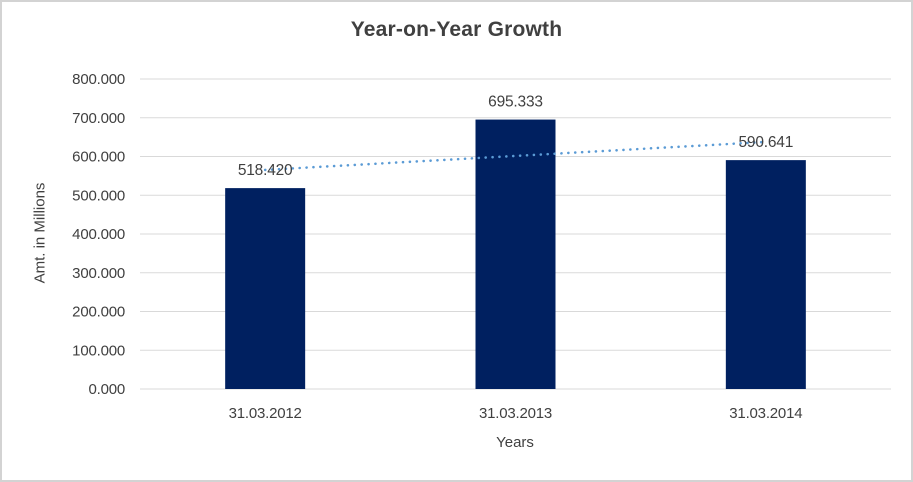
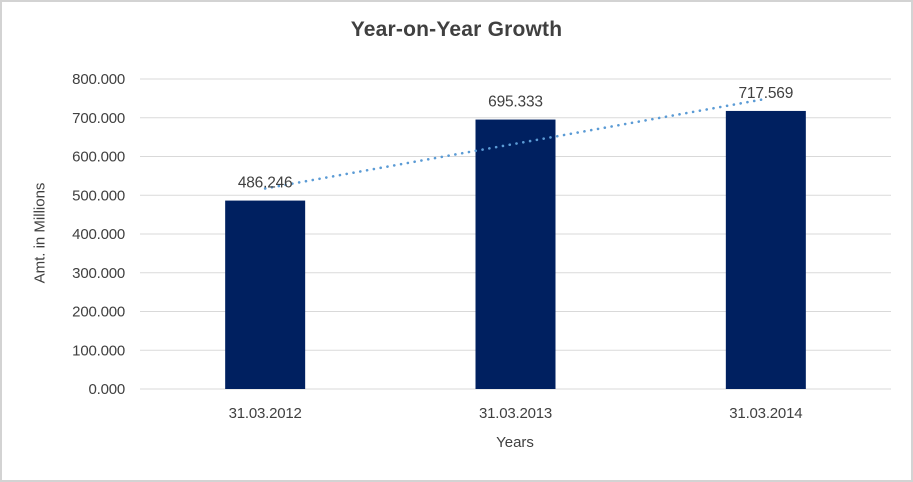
31.03.2012: 518.420 -> 486.246
31.03.2014: 590.641 -> 717.569
